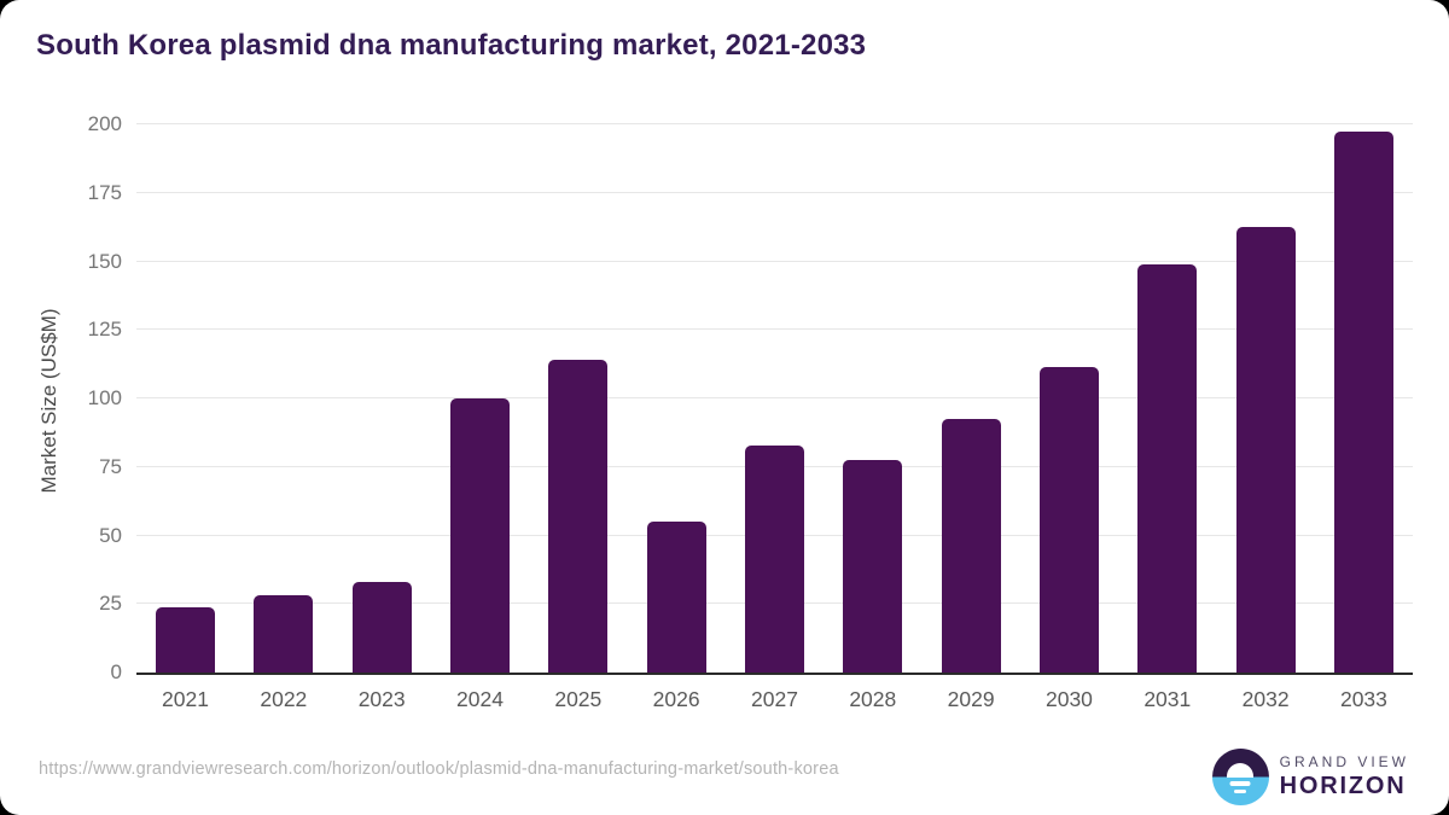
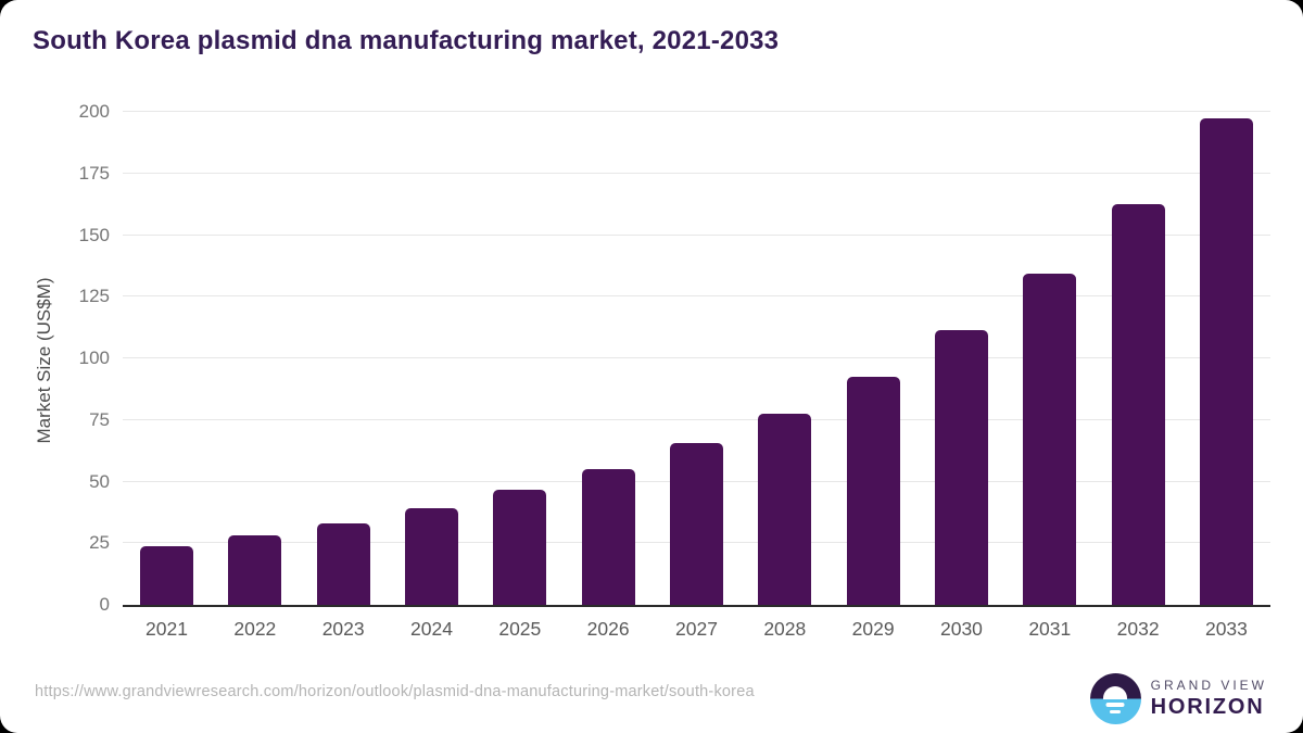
2024: 100 -> 39
2025: 114 -> 46
2027: 83 -> 66
2031: 149 -> 134
